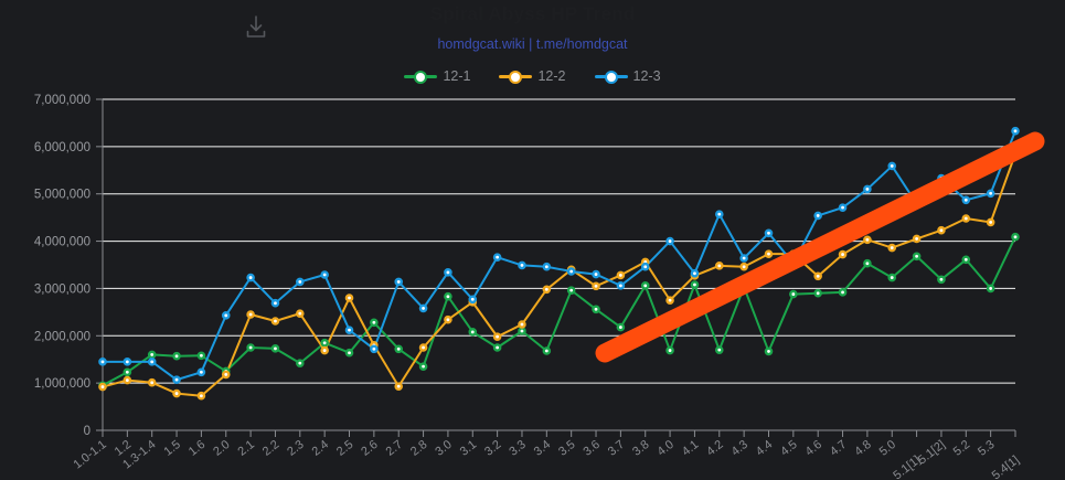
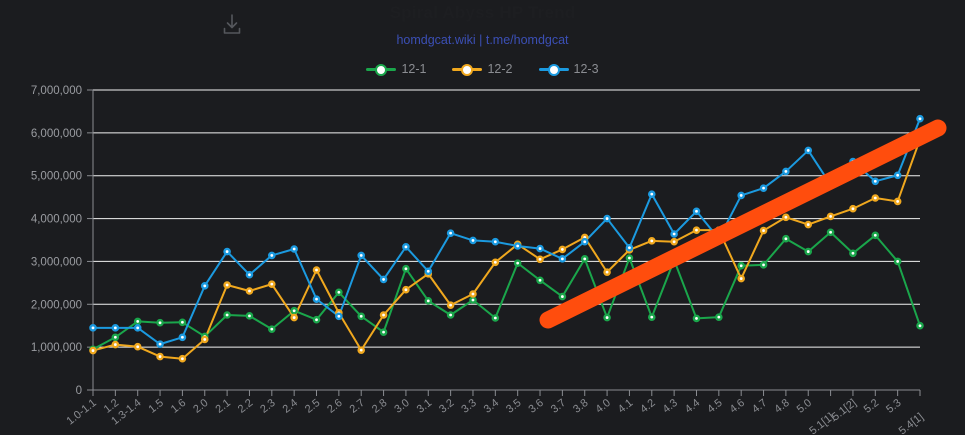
12-1/4.5: 2900000 -> 1700000
12-2/4.6: 3300000 -> 2600000
12-1/5.4[1]: 4100000 -> 1500000
